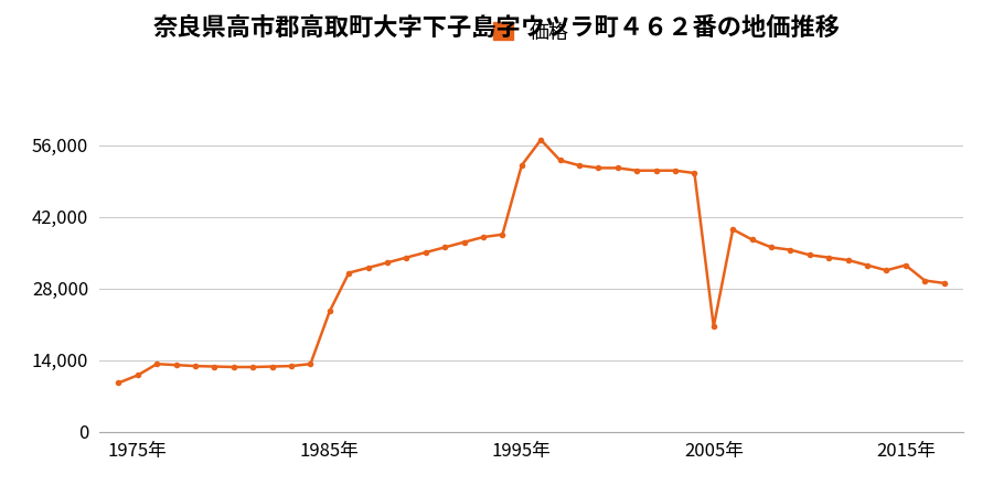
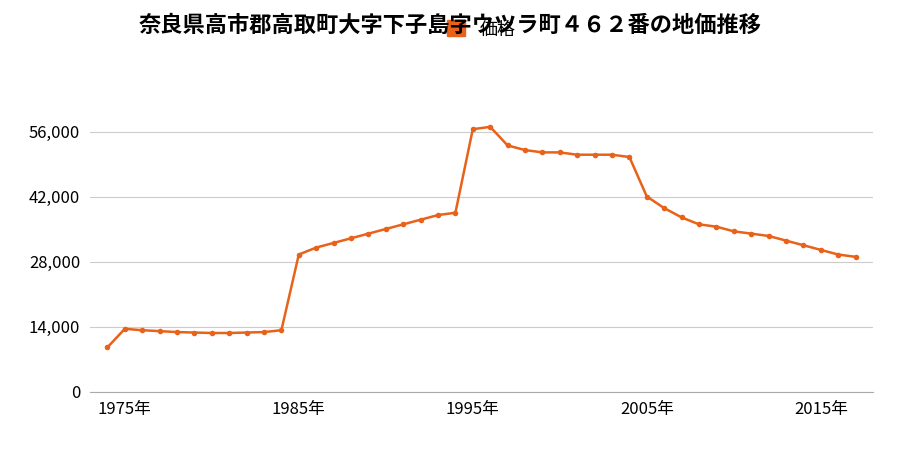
1975年: 11,000 -> 13,500
1985年: 23,500 -> 29,500
1995年: 52,000 -> 56,500
2005年: 20,500 -> 42,000
2015年: 32,500 -> 30,500
